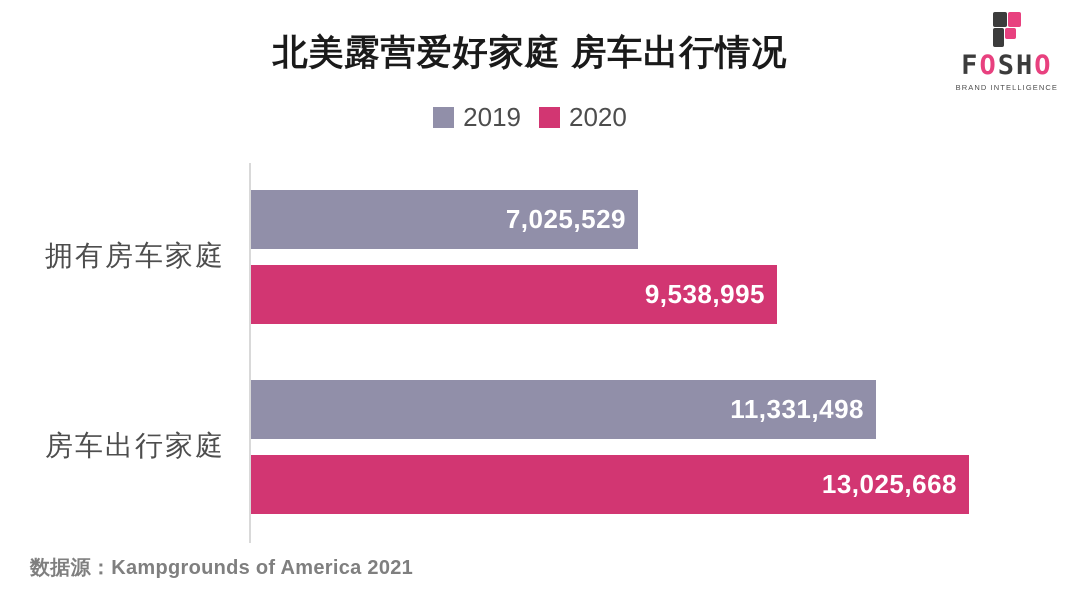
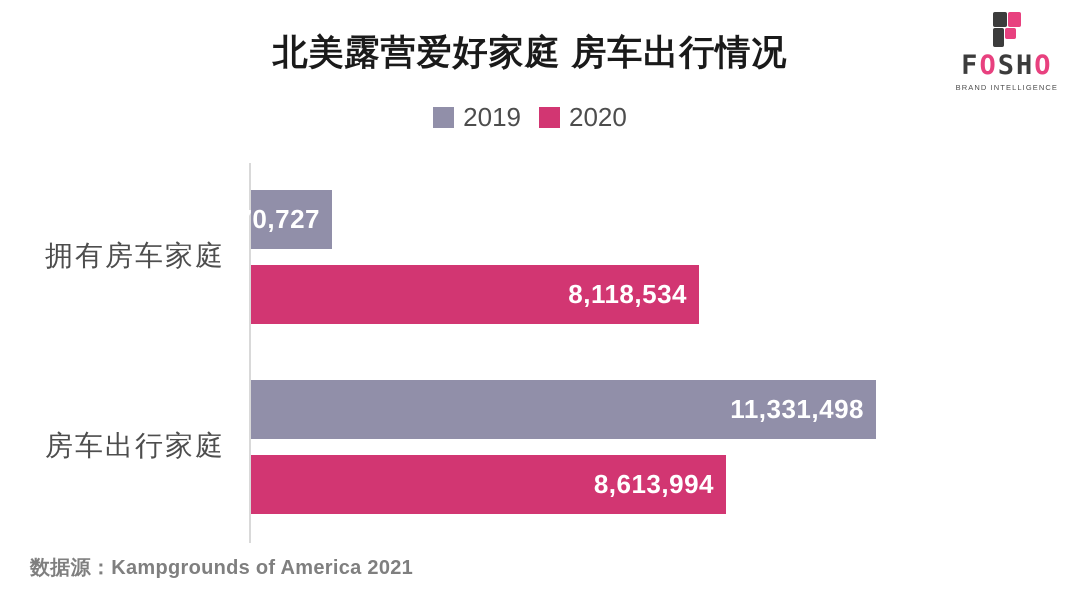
2019/拥有房车家庭: 7,025,529 -> 1,470,727
2020/拥有房车家庭: 9,538,995 -> 8,118,534
2020/房车出行家庭: 13,025,668 -> 8,613,994
